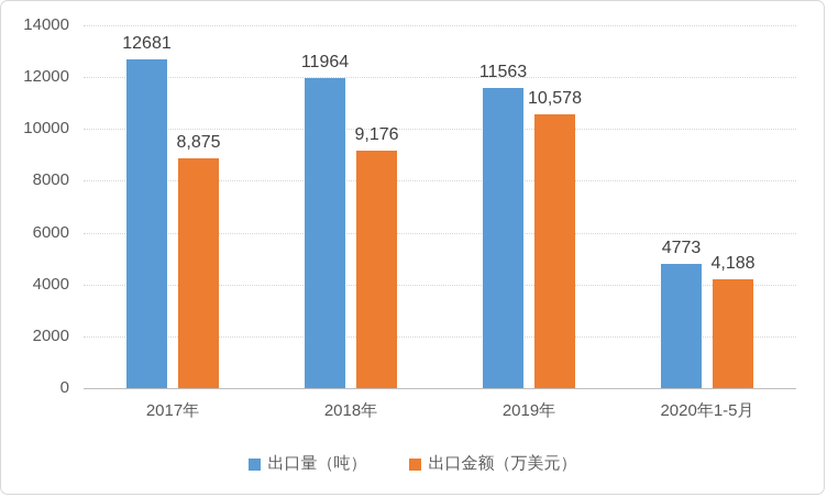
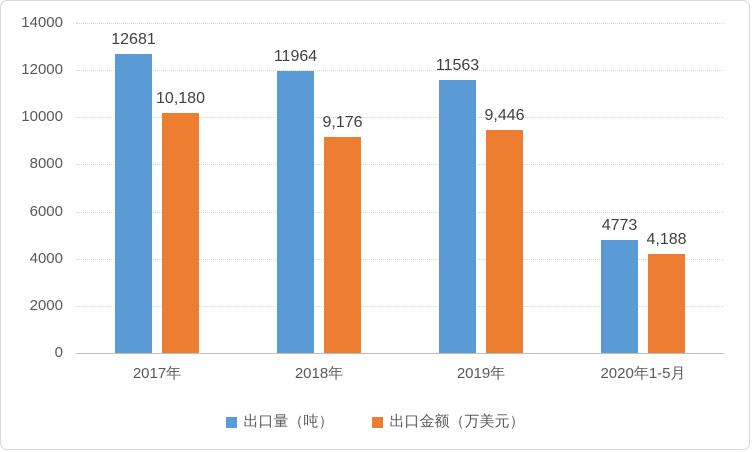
出口金额（万美元）/2017年: 8,875 -> 10,180
出口金额（万美元）/2019年: 10,578 -> 9,446
